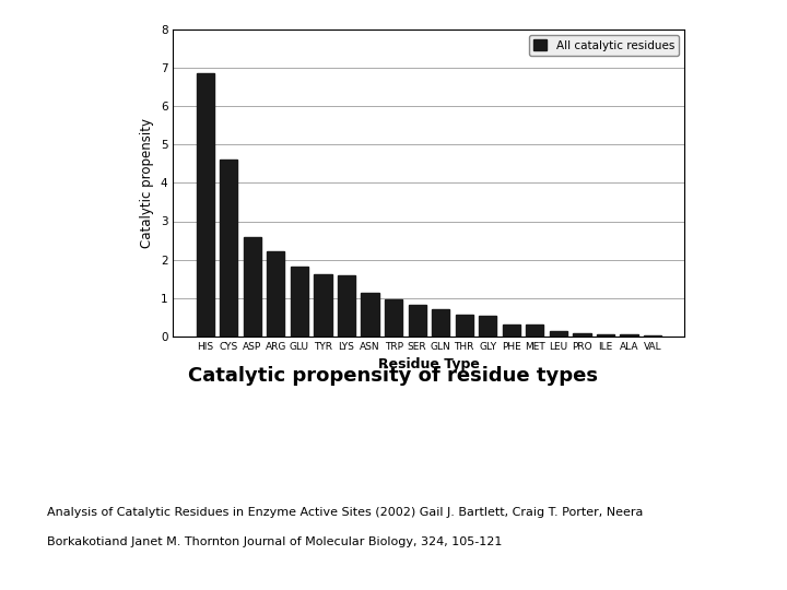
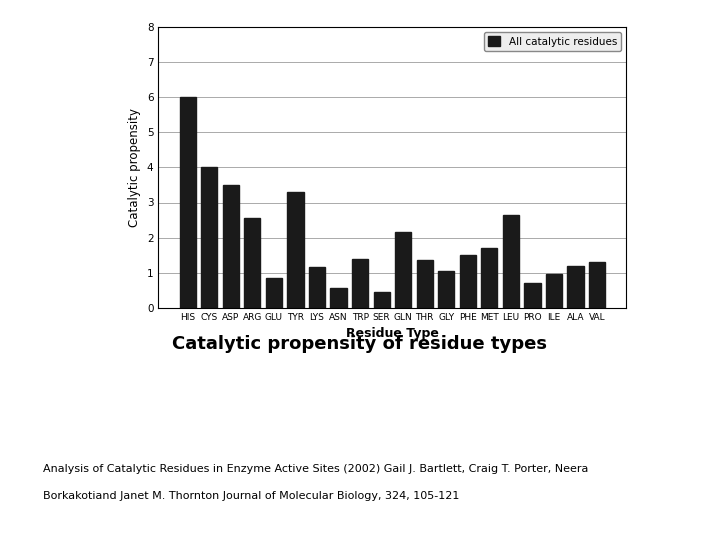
HIS: 6.85 -> 6.00
CYS: 4.60 -> 4.00
ASP: 2.60 -> 3.50
ARG: 2.22 -> 2.55
GLU: 1.83 -> 0.85
TYR: 1.63 -> 3.30
LYS: 1.58 -> 1.15
ASN: 1.13 -> 0.55
TRP: 0.95 -> 1.40
SER: 0.82 -> 0.45
GLN: 0.72 -> 2.15
THR: 0.57 -> 1.35
GLY: 0.54 -> 1.05
PHE: 0.32 -> 1.50
MET: 0.31 -> 1.70
LEU: 0.13 -> 2.65
PRO: 0.07 -> 0.70
ILE: 0.06 -> 0.95
ALA: 0.04 -> 1.20
VAL: 0.02 -> 1.30
